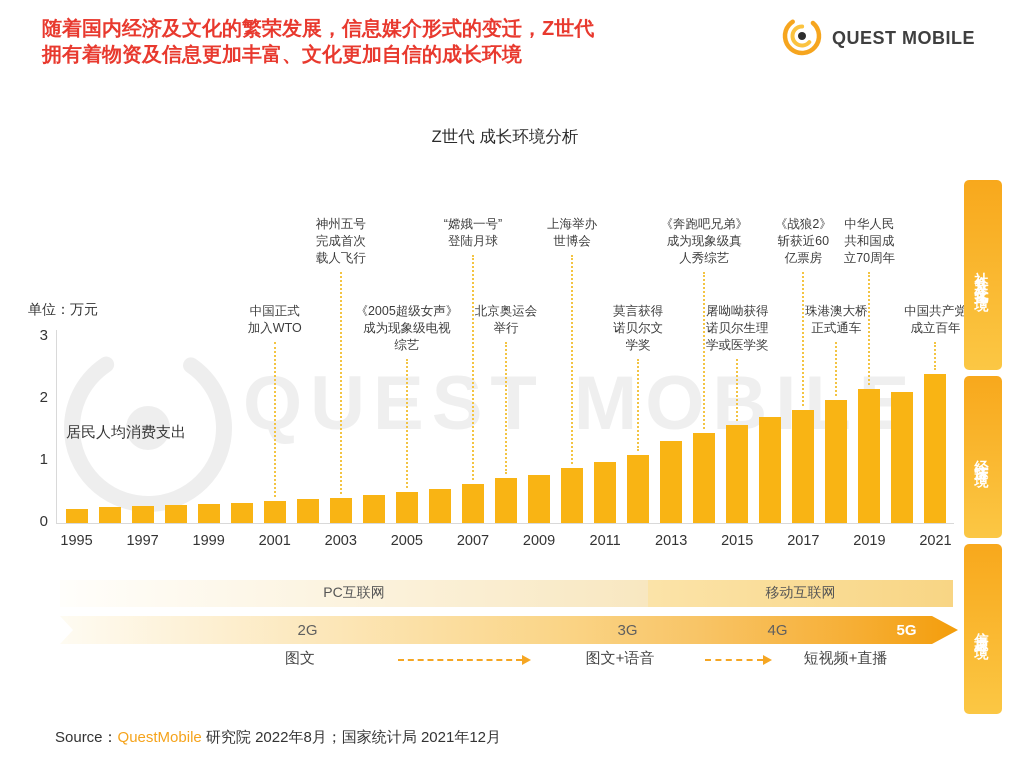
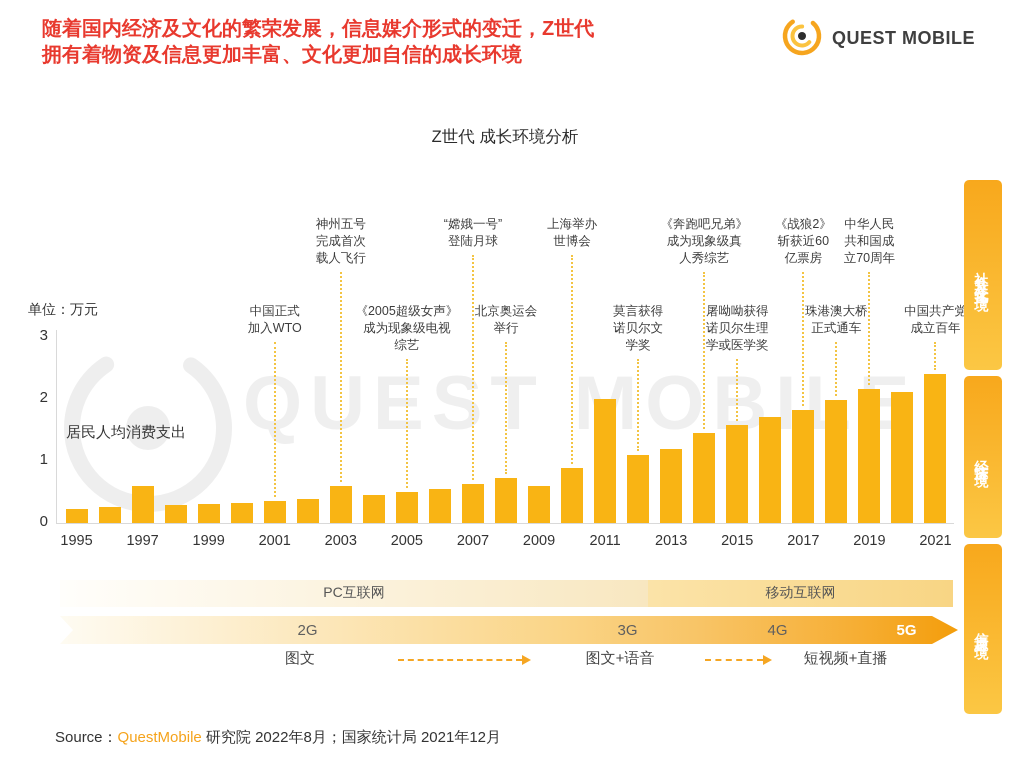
1997: 0.3 -> 0.6
2003: 0.4 -> 0.6
2009: 0.8 -> 0.6
2011: 1.0 -> 2.0
2013: 1.3 -> 1.2
